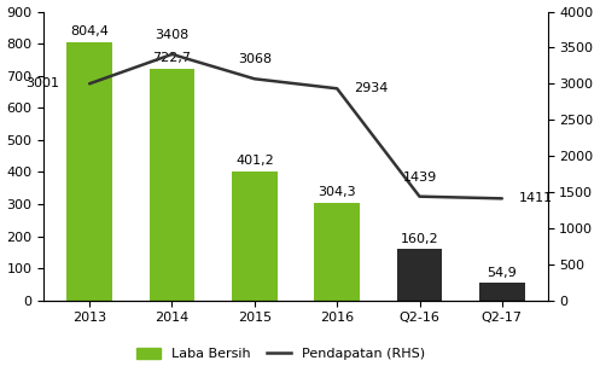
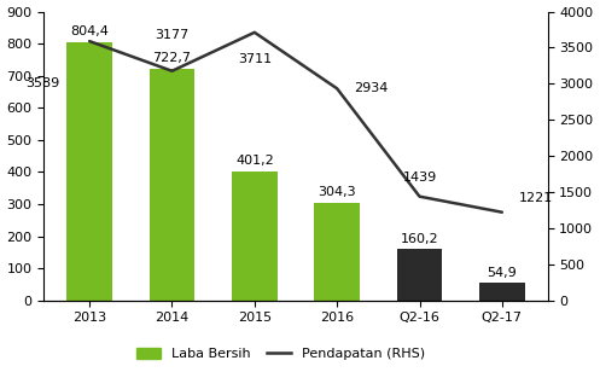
Pendapatan (RHS)/2013: 3001 -> 3589
Pendapatan (RHS)/2014: 3408 -> 3177
Pendapatan (RHS)/2015: 3068 -> 3711
Pendapatan (RHS)/Q2-17: 1411 -> 1221
